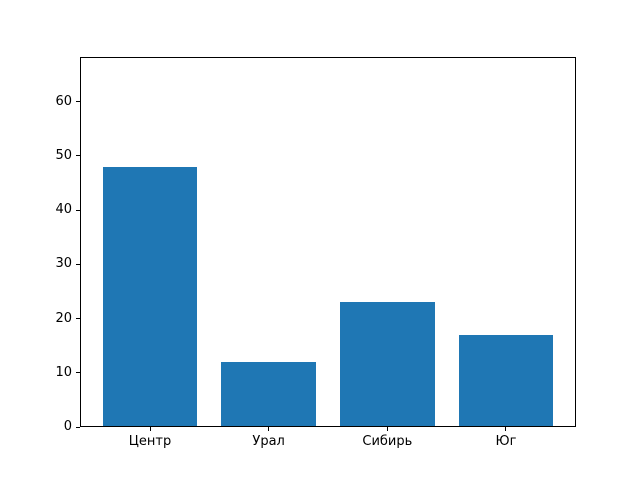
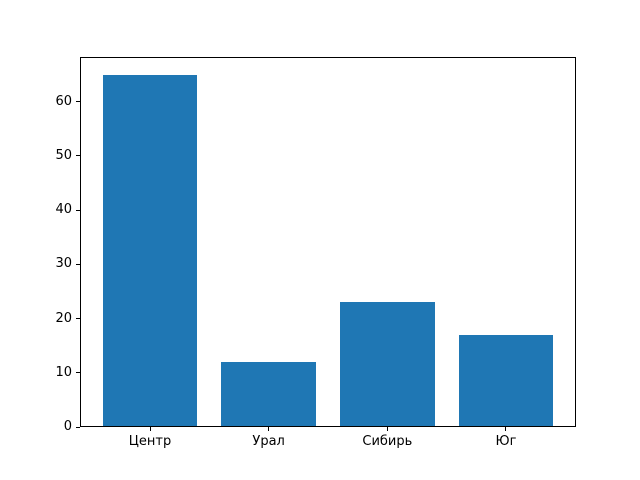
Центр: 48 -> 65
